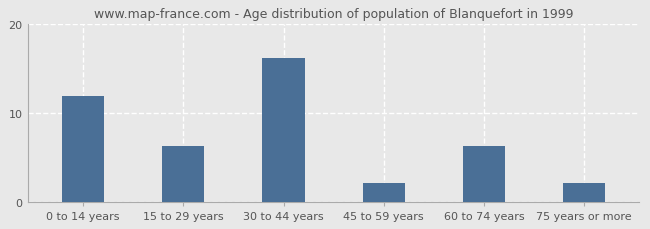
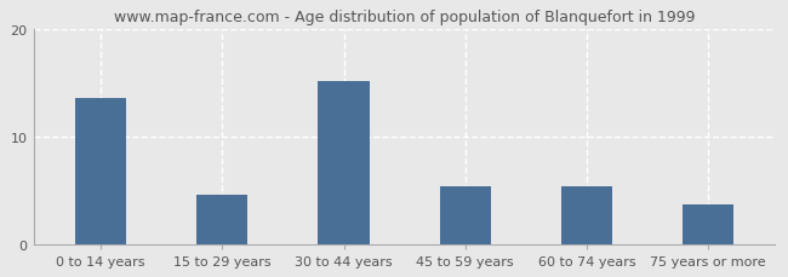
0 to 14 years: 12.0 -> 13.6
15 to 29 years: 6.3 -> 4.6
30 to 44 years: 16.2 -> 15.2
45 to 59 years: 2.2 -> 5.4
60 to 74 years: 6.3 -> 5.4
75 years or more: 2.2 -> 3.8
